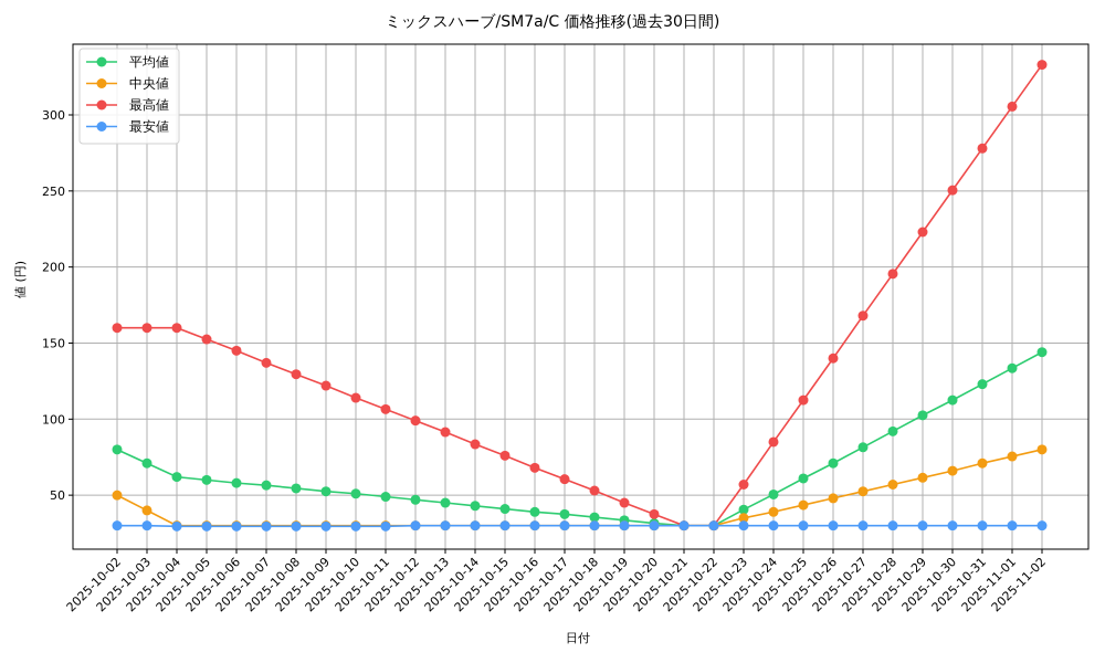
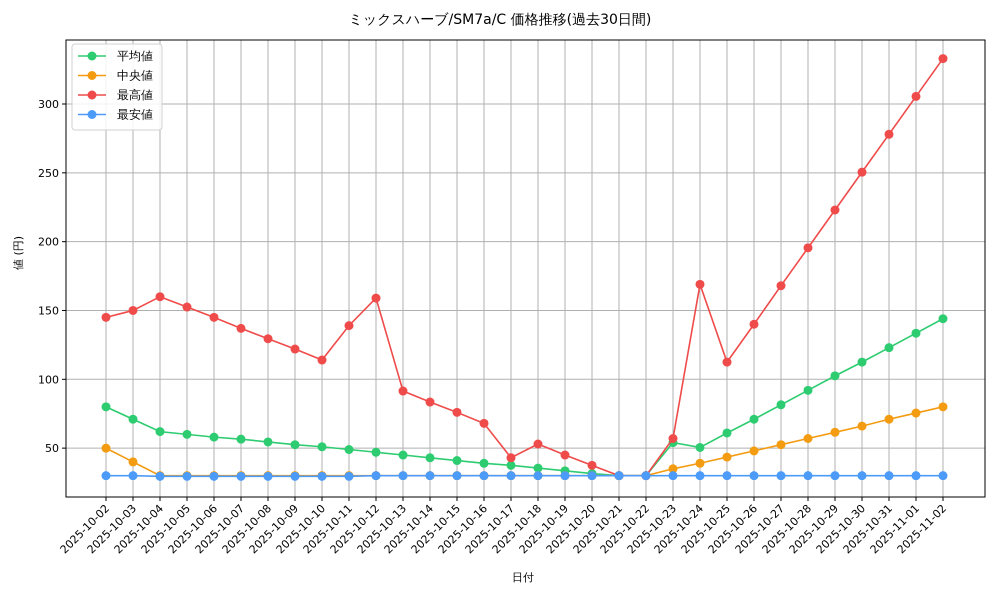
最高値/2025-10-02: 160 -> 145
最高値/2025-10-03: 160 -> 150
最高値/2025-10-11: 106 -> 139
最高値/2025-10-12: 99 -> 159
最高値/2025-10-17: 60 -> 43
平均値/2025-10-23: 40 -> 54
最高値/2025-10-24: 85 -> 169
